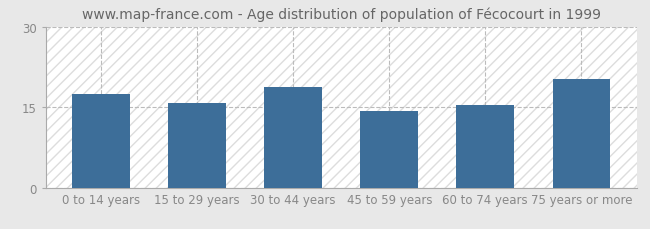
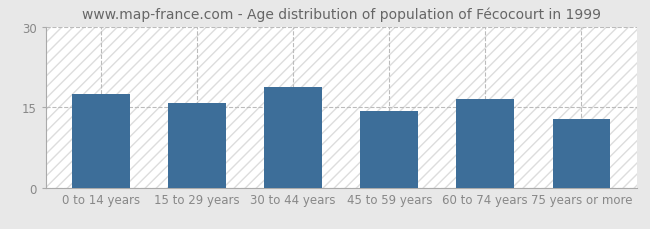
60 to 74 years: 15.4 -> 16.5
75 years or more: 20.2 -> 12.7
